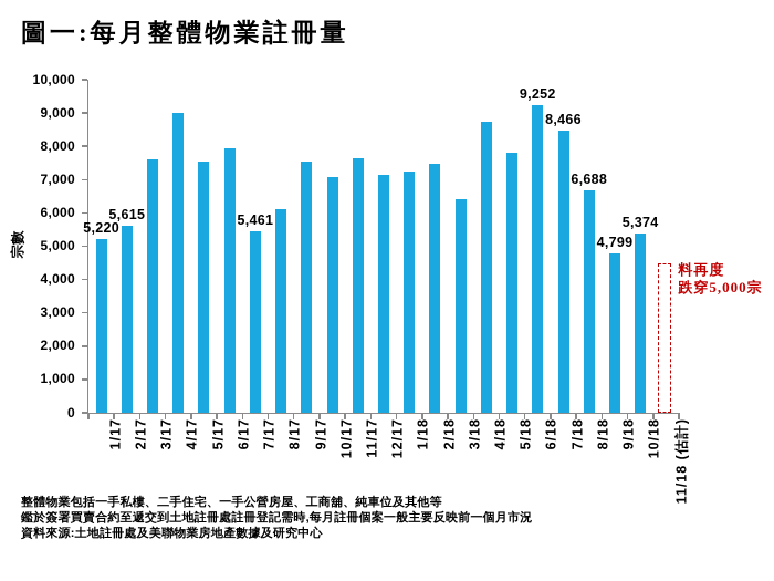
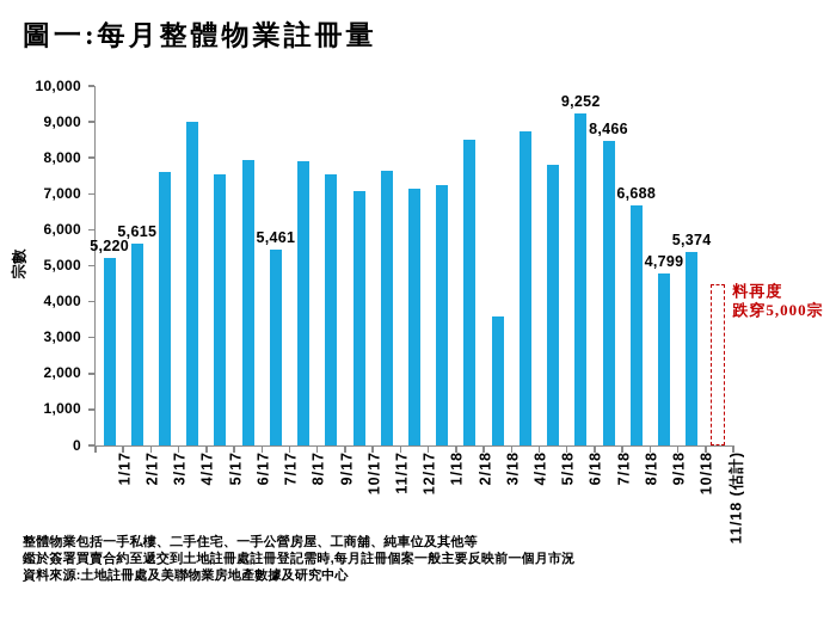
8/17: 6100 -> 7900
2/18: 7500 -> 8500
3/18: 6400 -> 3600
